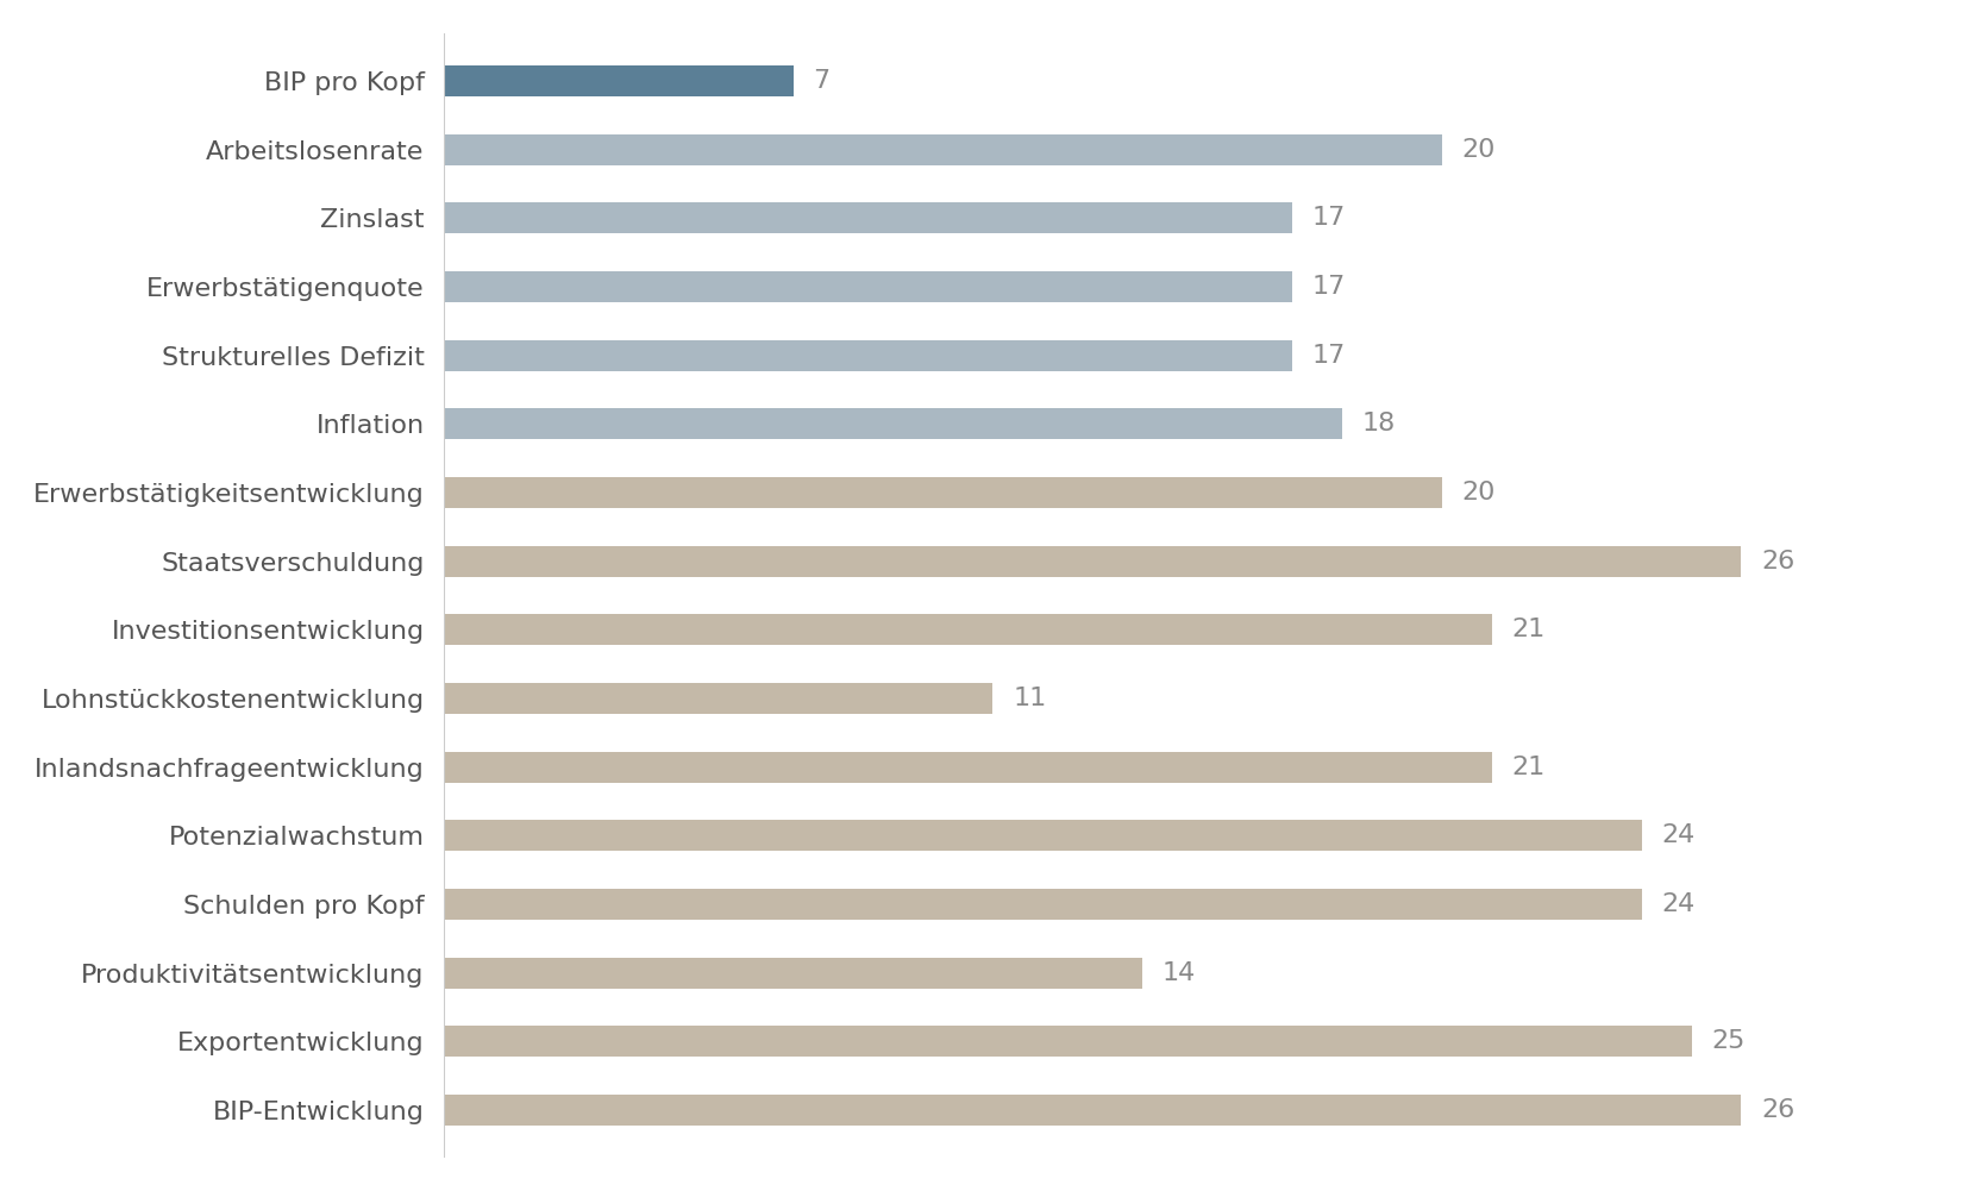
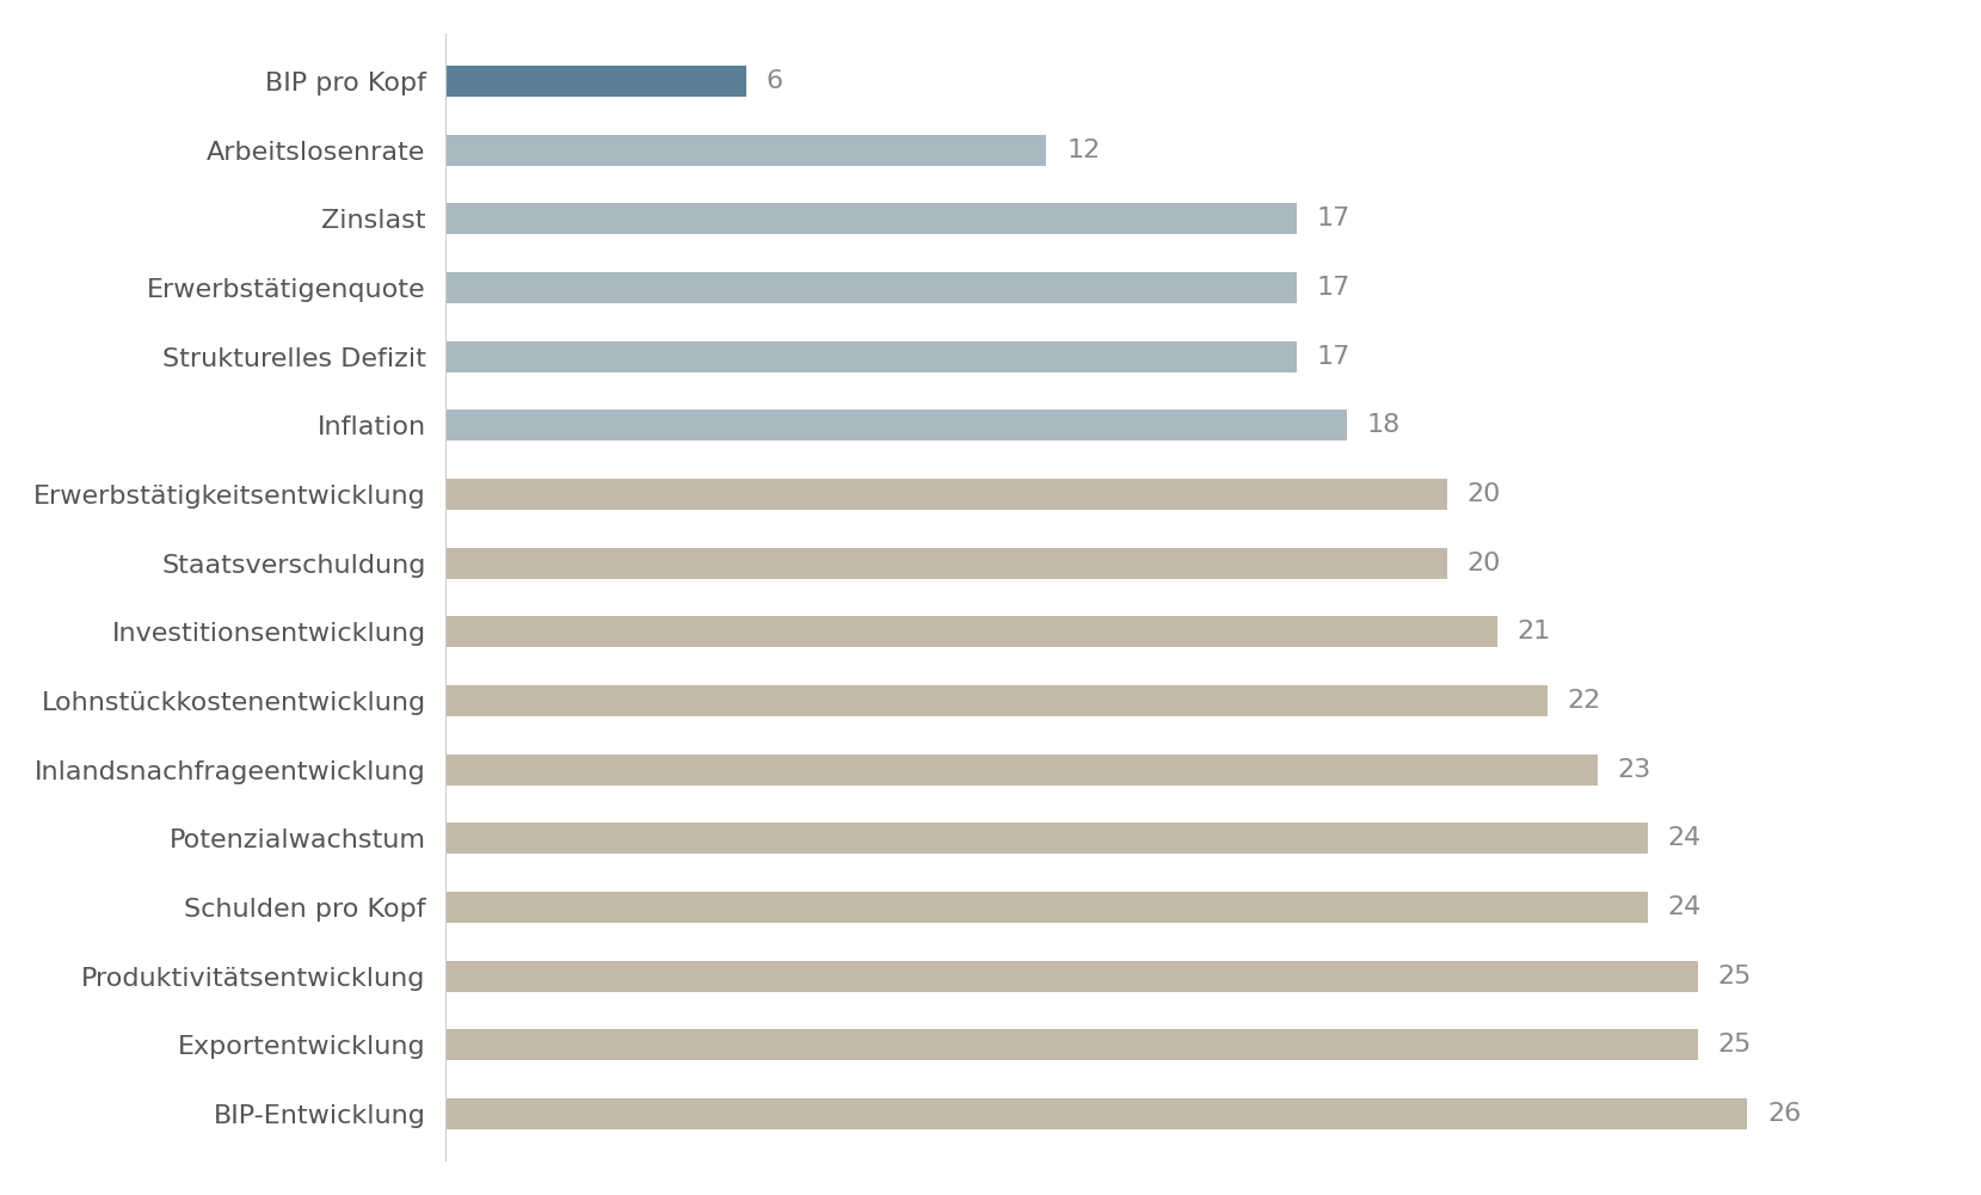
BIP pro Kopf: 7 -> 6
Arbeitslosenrate: 20 -> 12
Staatsverschuldung: 26 -> 20
Lohnstückkostenentwicklung: 11 -> 22
Inlandsnachfrageentwicklung: 21 -> 23
Produktivitätsentwicklung: 14 -> 25
